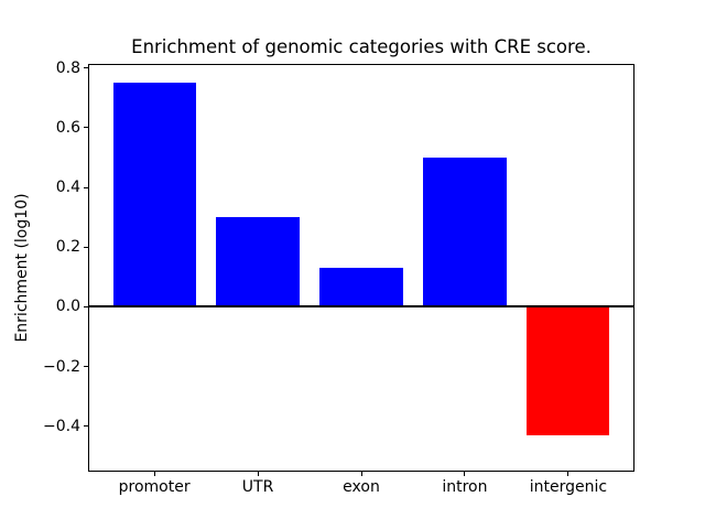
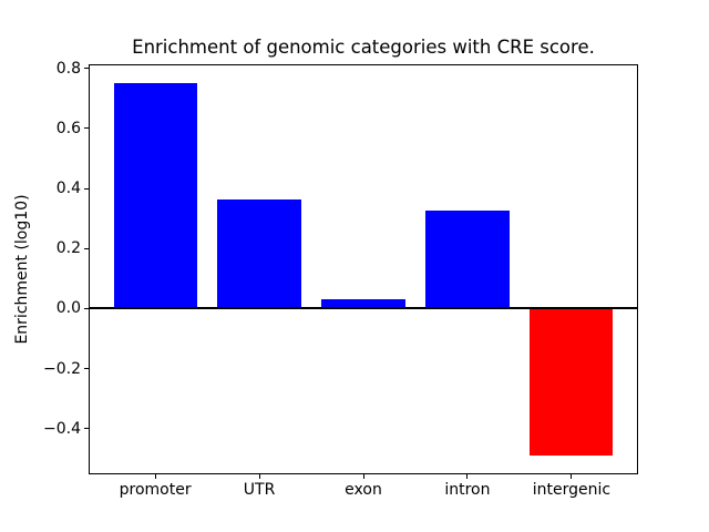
UTR: 0.30 -> 0.36
exon: 0.13 -> 0.03
intron: 0.50 -> 0.33
intergenic: -0.43 -> -0.49
